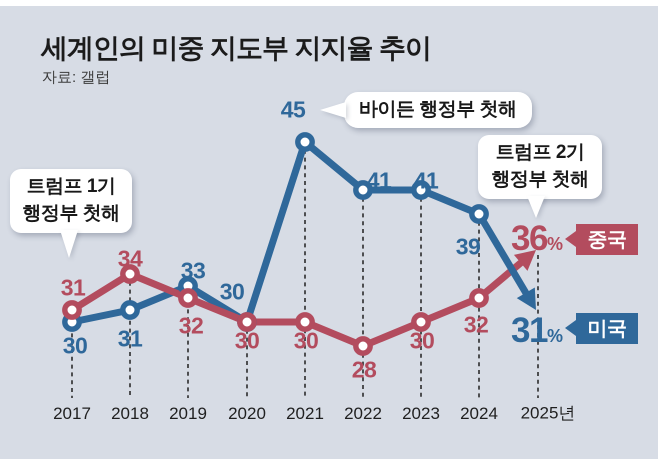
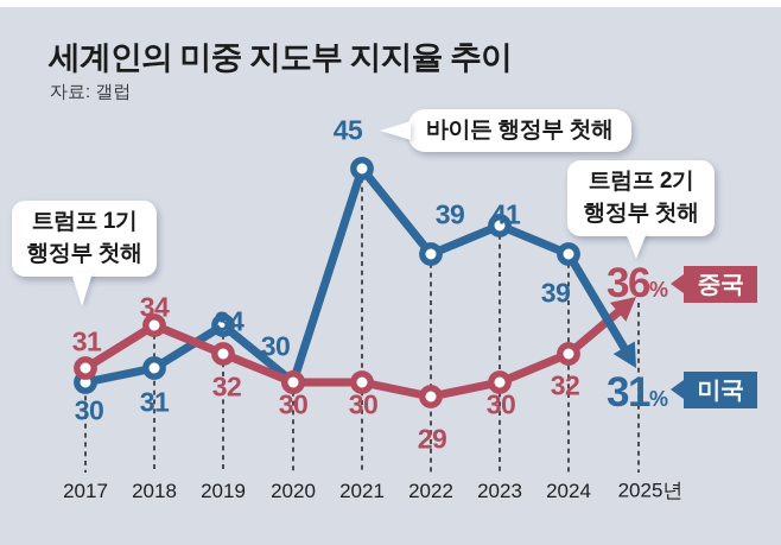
미국/2019: 33 -> 34
미국/2022: 41 -> 39
중국/2022: 28 -> 29
